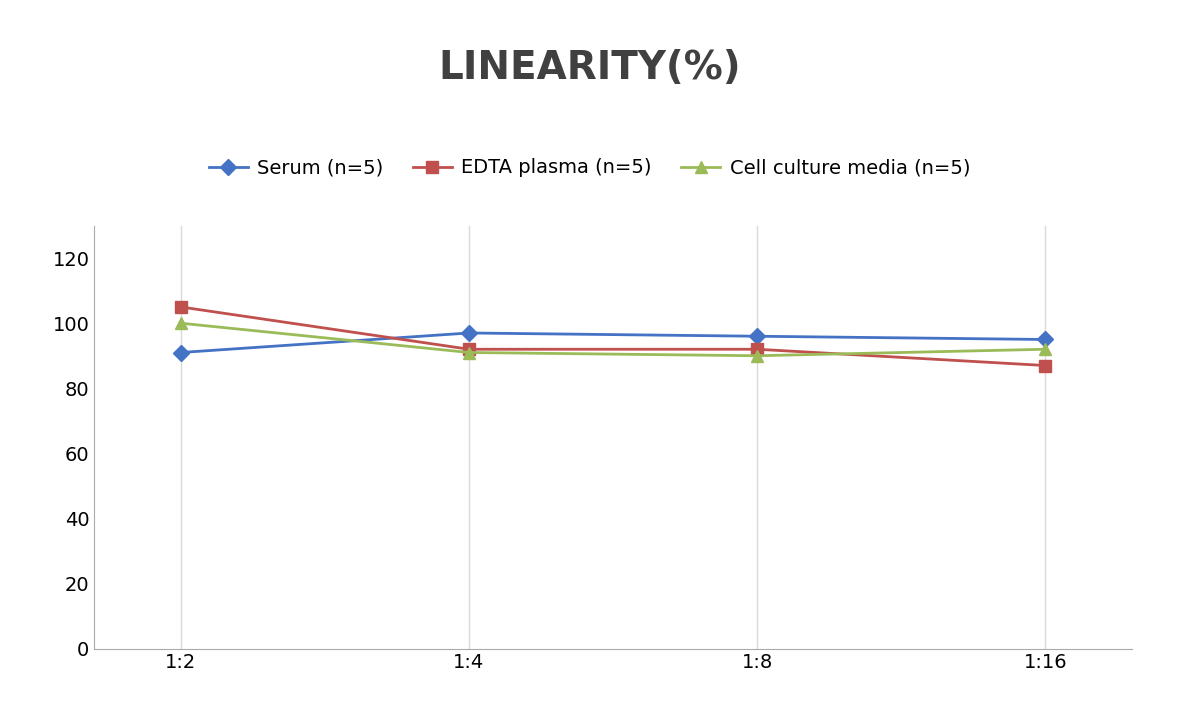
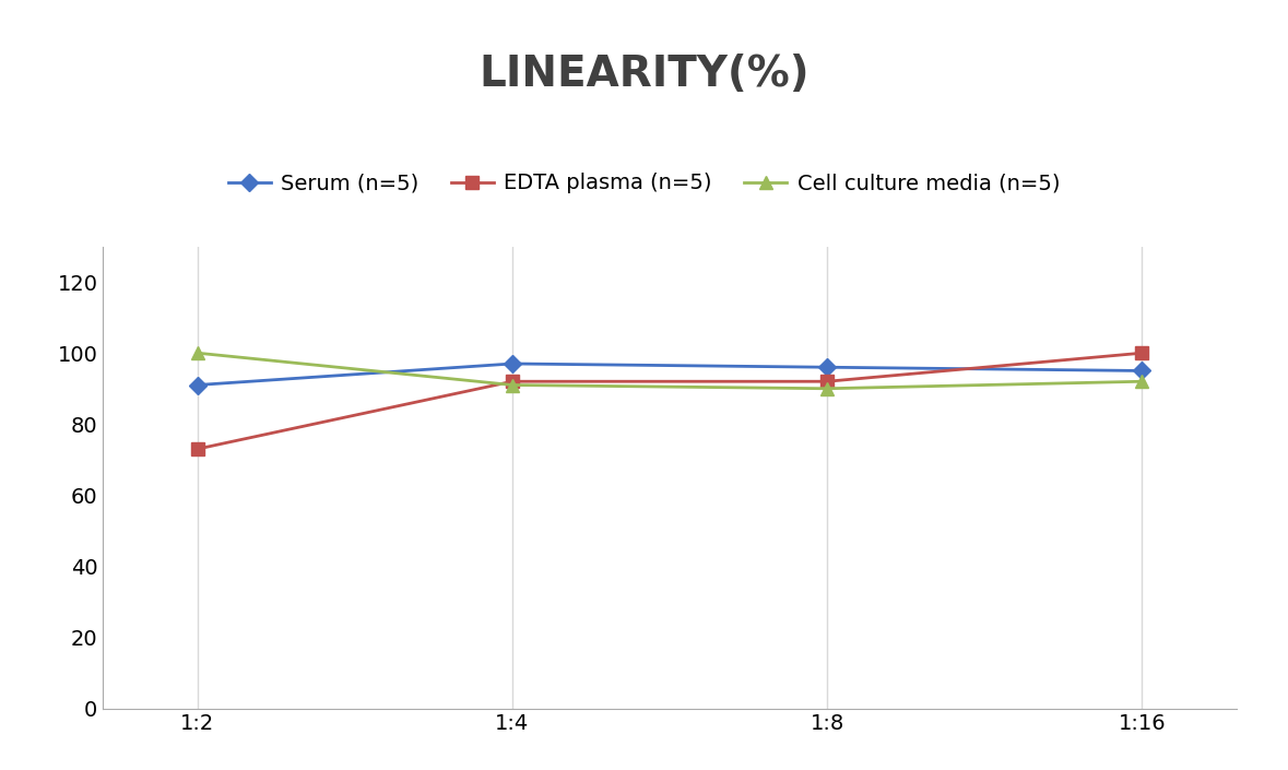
EDTA plasma (n=5)/1:2: 105 -> 73
EDTA plasma (n=5)/1:16: 87 -> 100
